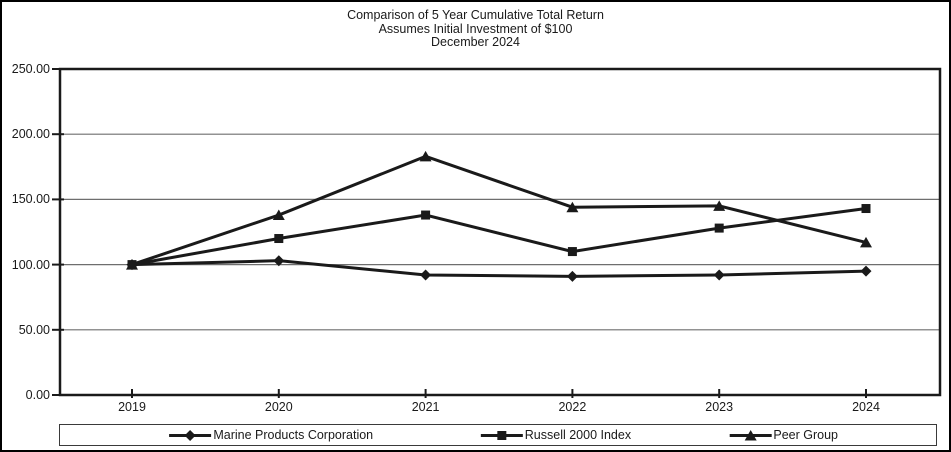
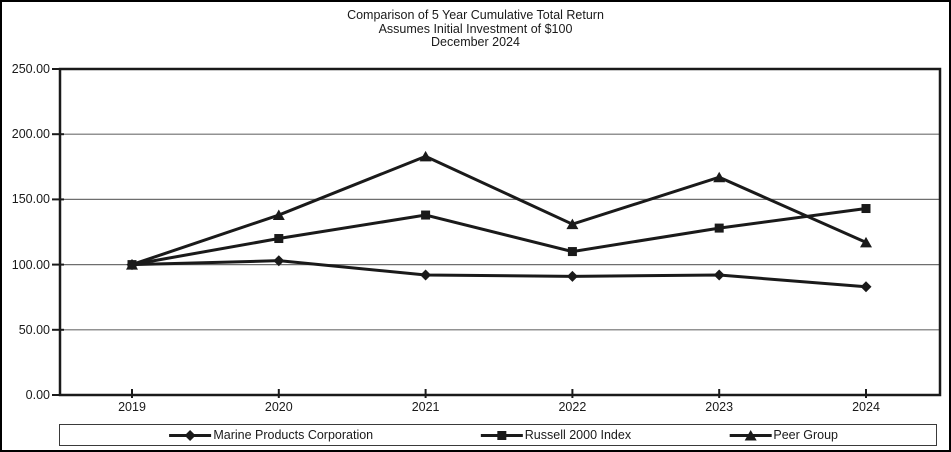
Peer Group/2022: 144 -> 131
Peer Group/2023: 145 -> 167
Marine Products Corporation/2024: 95 -> 83
